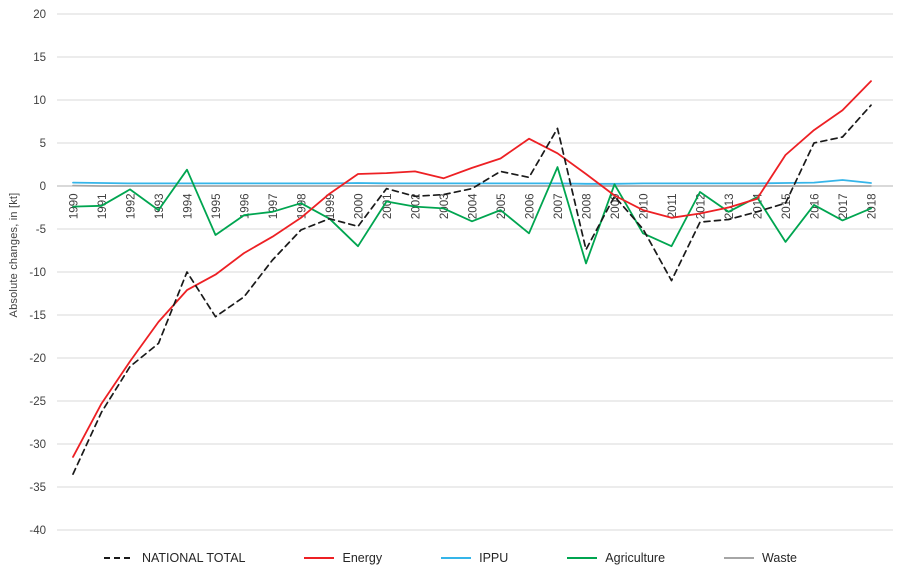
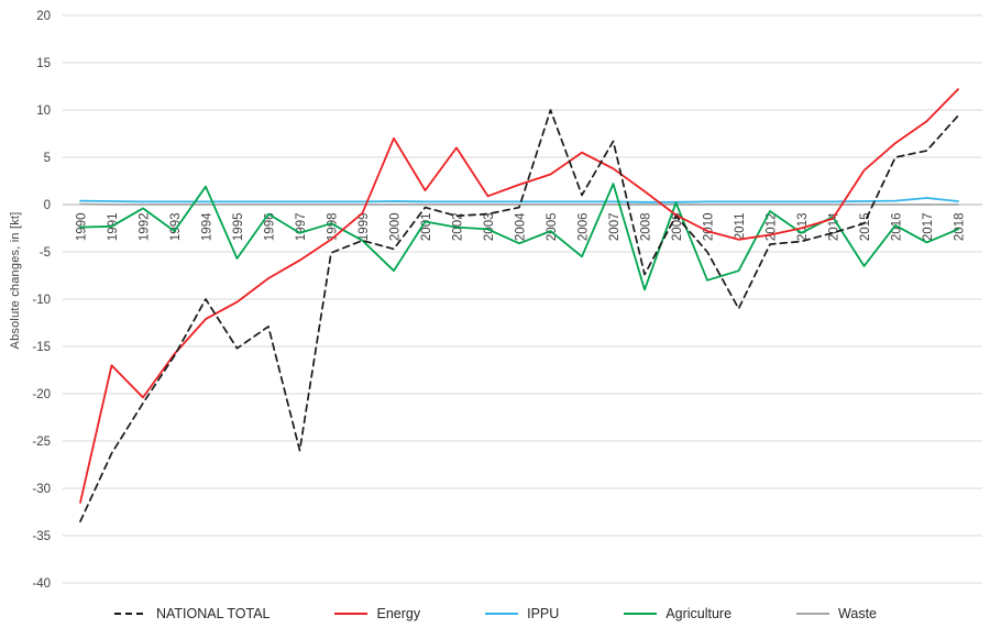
Energy/1991: -25 -> -17
NATIONAL TOTAL/1993: -18 -> -16
Agriculture/1996: -3 -> -1
NATIONAL TOTAL/1997: -9 -> -26
Energy/2000: 1 -> 7
Energy/2002: 2 -> 6
NATIONAL TOTAL/2005: 2 -> 10
Agriculture/2010: -6 -> -8
